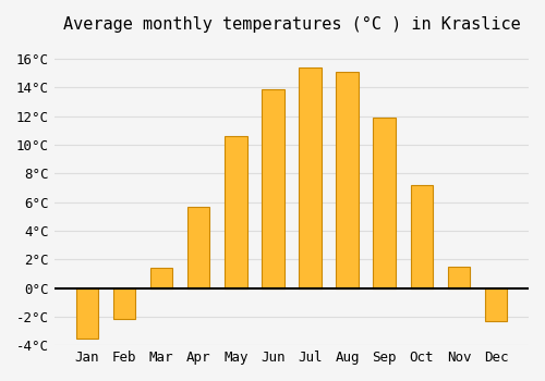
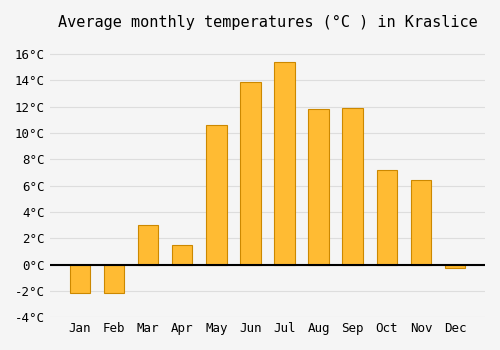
Jan: -3.5°C -> -2.2°C
Mar: 1.4°C -> 3.0°C
Apr: 5.7°C -> 1.5°C
Aug: 15.1°C -> 11.8°C
Nov: 1.5°C -> 6.4°C
Dec: -2.3°C -> -0.3°C
